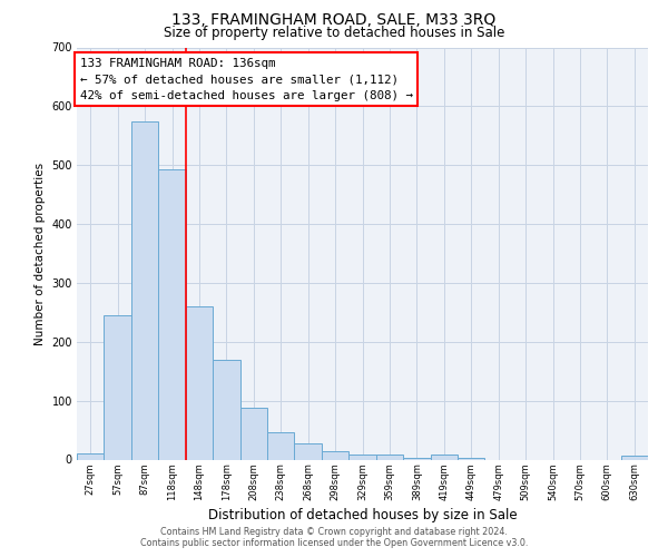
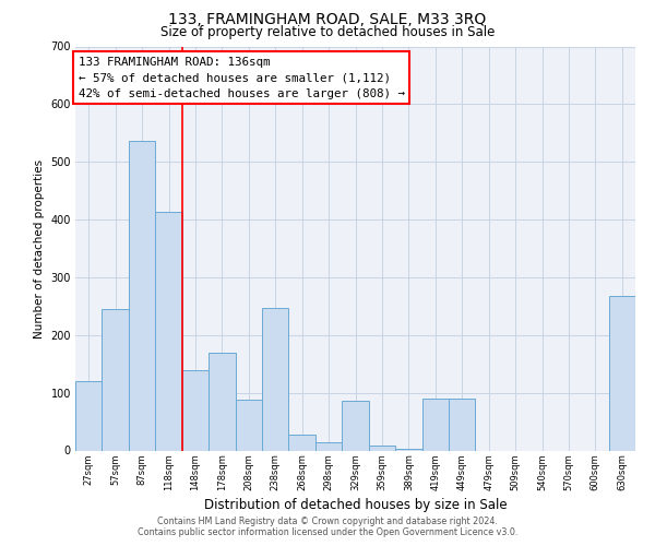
27sqm: 10 -> 120
87sqm: 575 -> 536
118sqm: 492 -> 414
148sqm: 260 -> 140
238sqm: 47 -> 246
329sqm: 8 -> 86
419sqm: 8 -> 90
449sqm: 2 -> 90
630sqm: 7 -> 268
